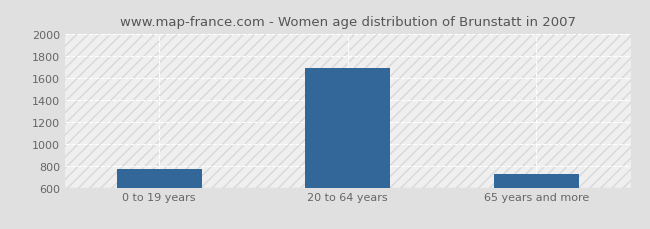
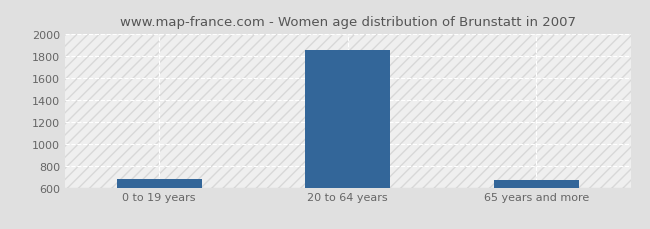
0 to 19 years: 770 -> 680
20 to 64 years: 1690 -> 1850
65 years and more: 720 -> 670
